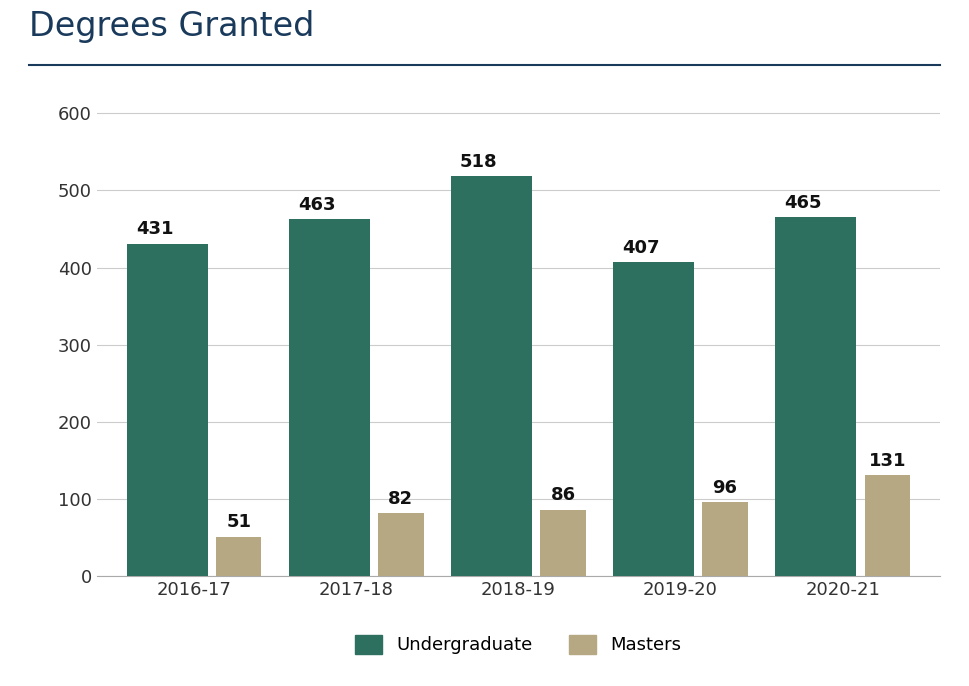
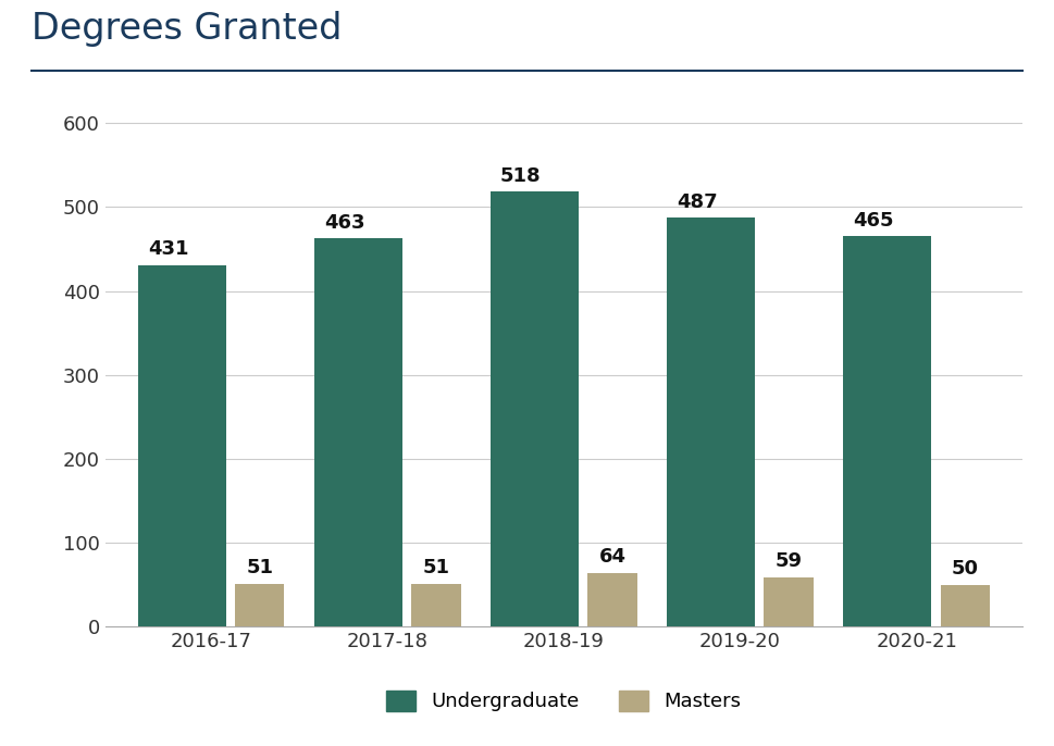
Masters/2017-18: 82 -> 51
Masters/2018-19: 86 -> 64
Undergraduate/2019-20: 407 -> 487
Masters/2019-20: 96 -> 59
Masters/2020-21: 131 -> 50
